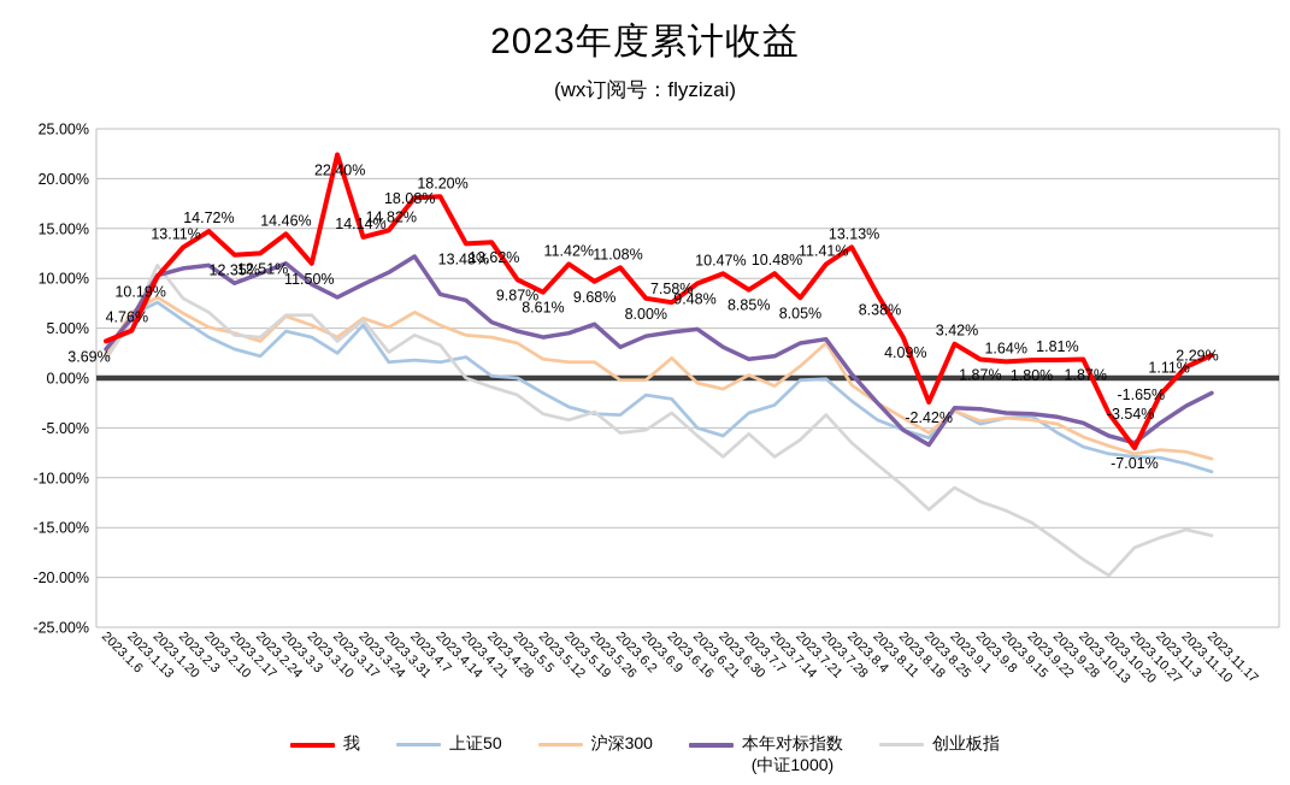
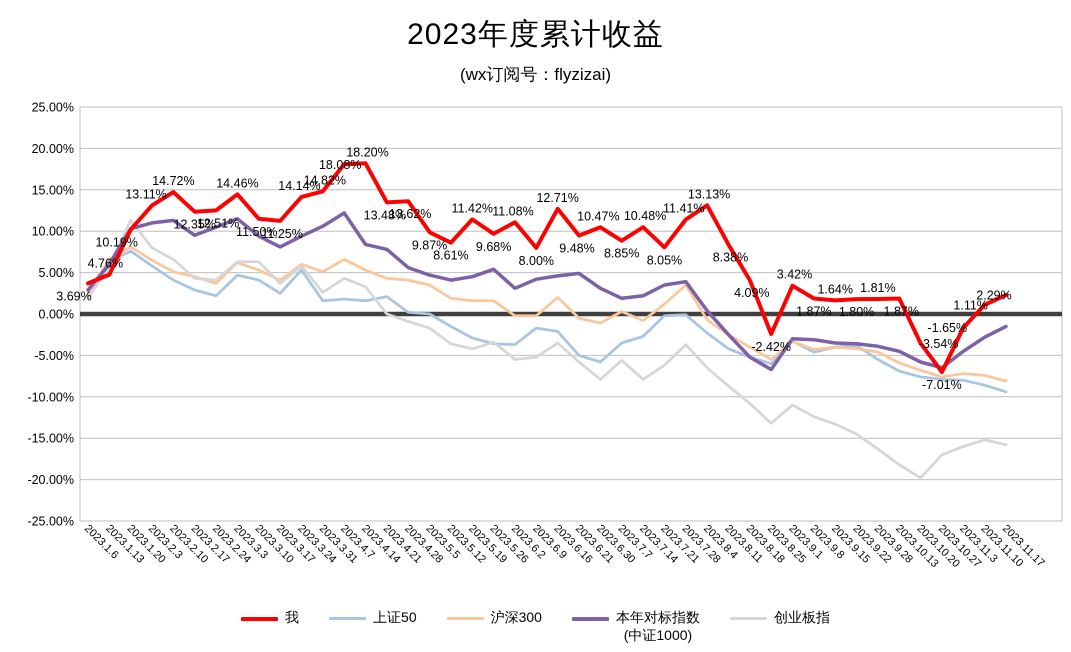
我/2023.3.17: 22.40% -> 11.25%
我/2023.6.16: 7.58% -> 12.71%
